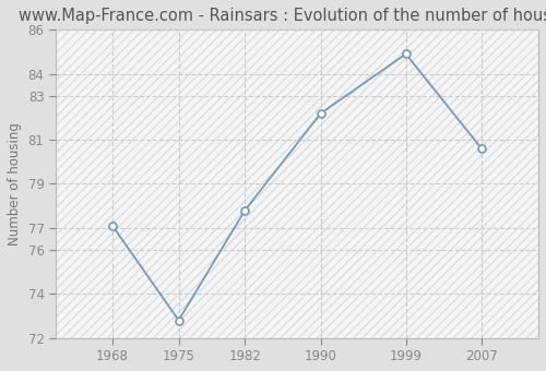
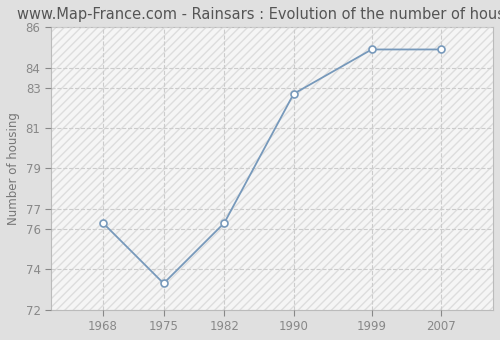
1968: 77.1 -> 76.3
1975: 72.8 -> 73.3
1982: 77.8 -> 76.3
1990: 82.2 -> 82.7
2007: 80.6 -> 84.9
